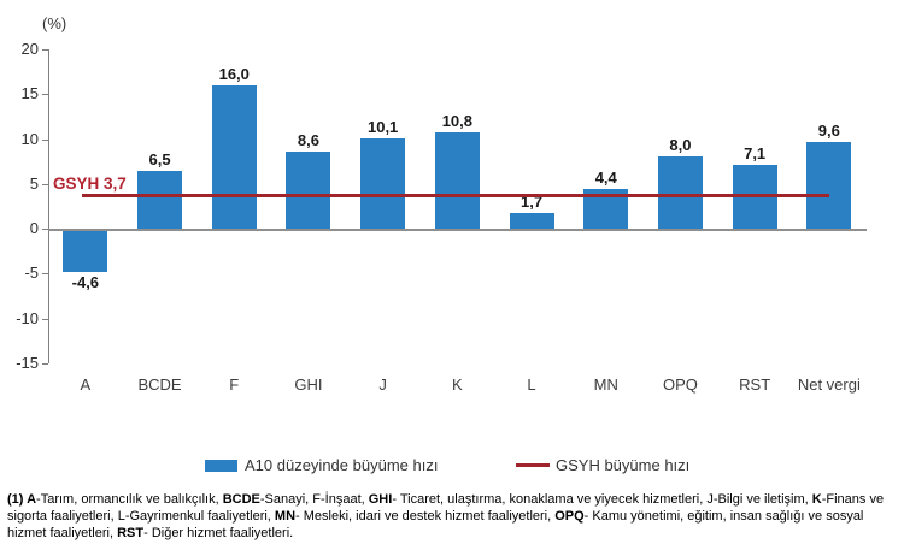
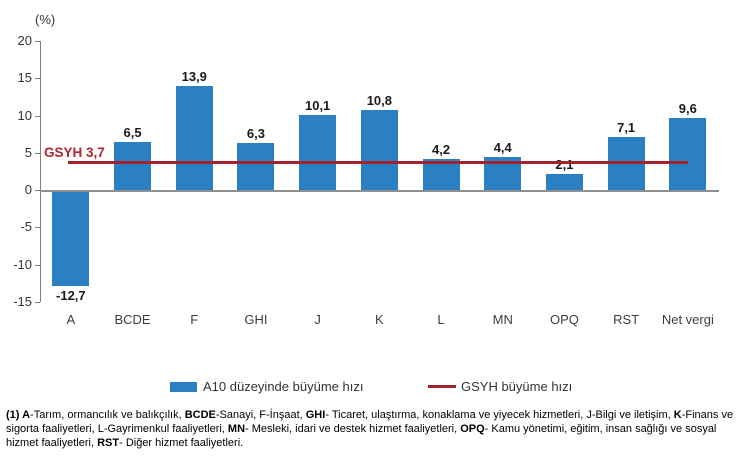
A: -4,6 -> -12,7
F: 16,0 -> 13,9
GHI: 8,6 -> 6,3
L: 1,7 -> 4,2
OPQ: 8,0 -> 2,1
